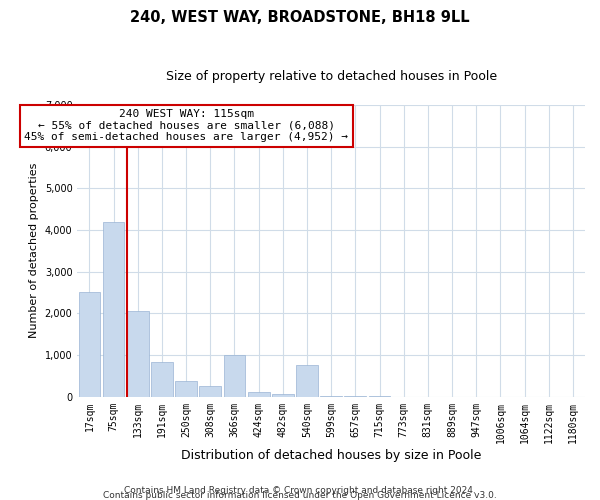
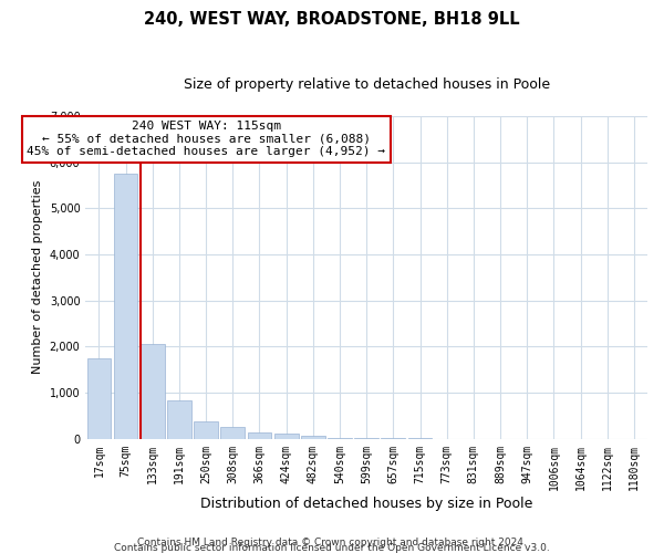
17sqm: 2,500 -> 1,750
75sqm: 4,200 -> 5,750
366sqm: 1,000 -> 130
540sqm: 750 -> 20
